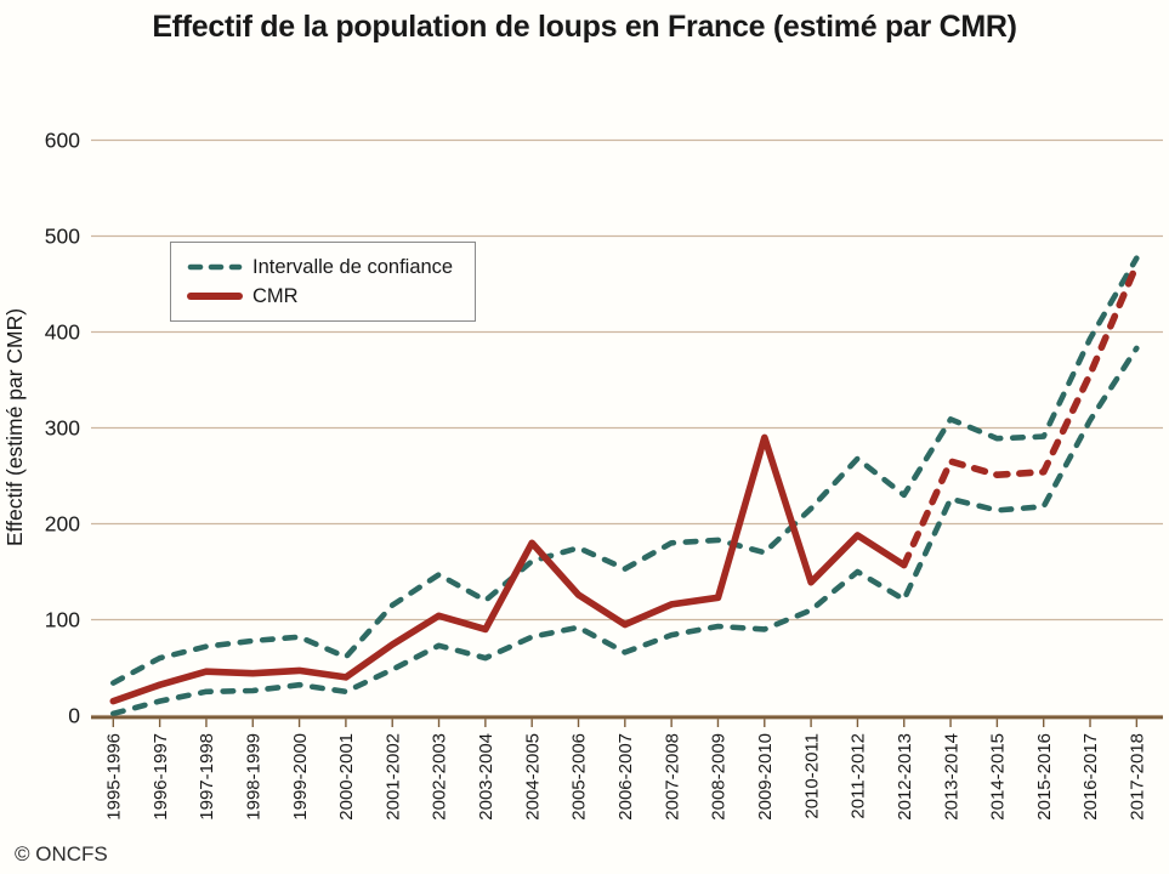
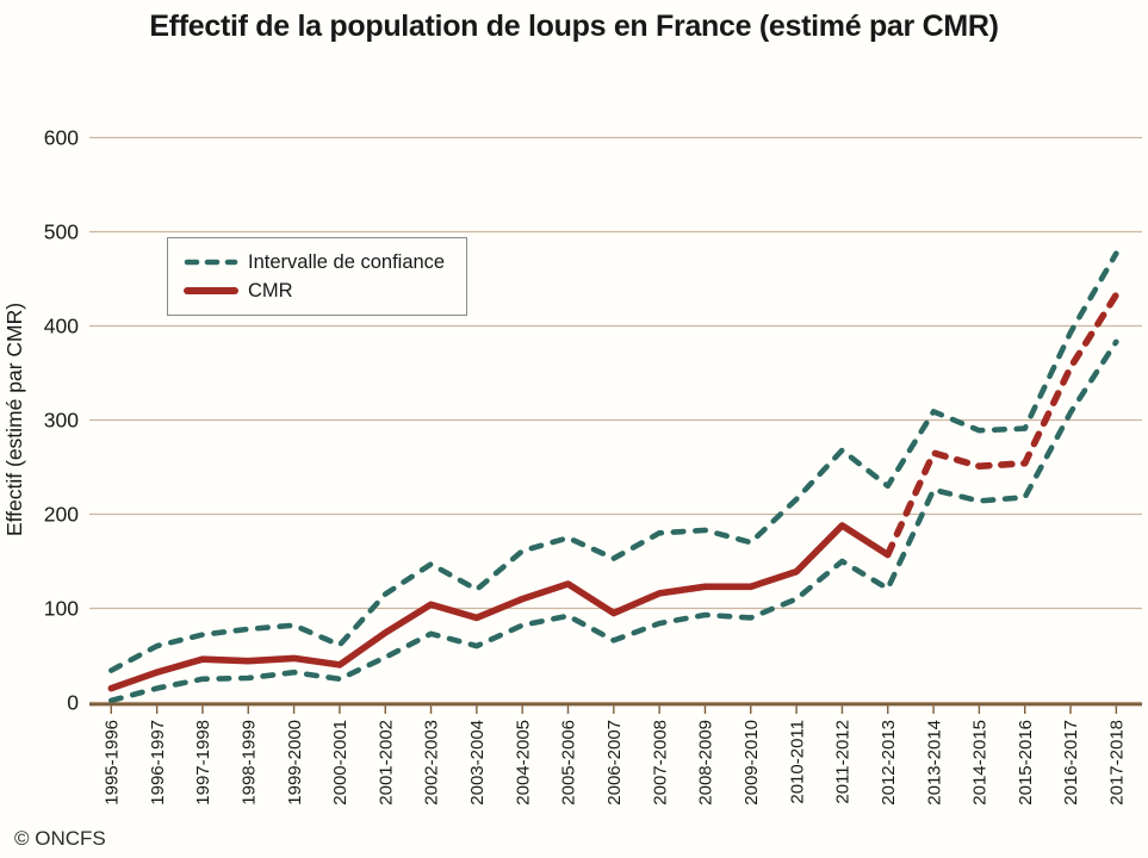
CMR/2004-2005: 180 -> 110
CMR/2009-2010: 290 -> 120
CMR/2017-2018: 470 -> 430
